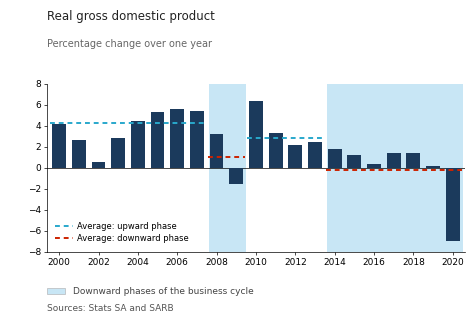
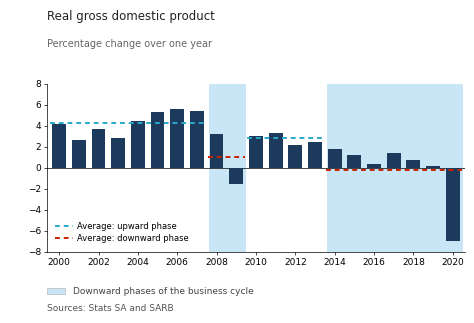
2002: 0.6 -> 3.7
2010: 6.4 -> 3.0
2018: 1.4 -> 0.8
